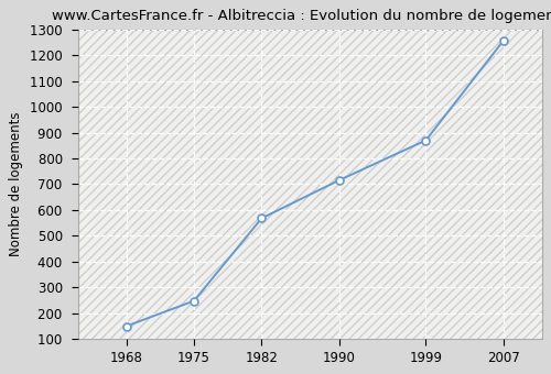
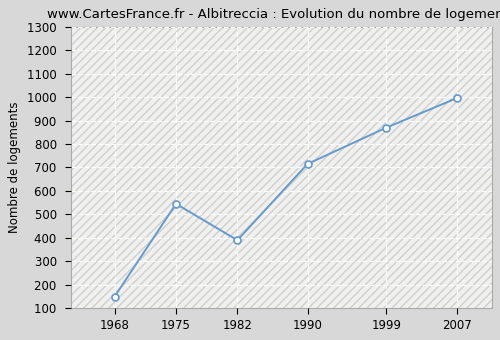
1975: 248  -> 545 
1982: 568  -> 390 
2007: 1255  -> 995 
